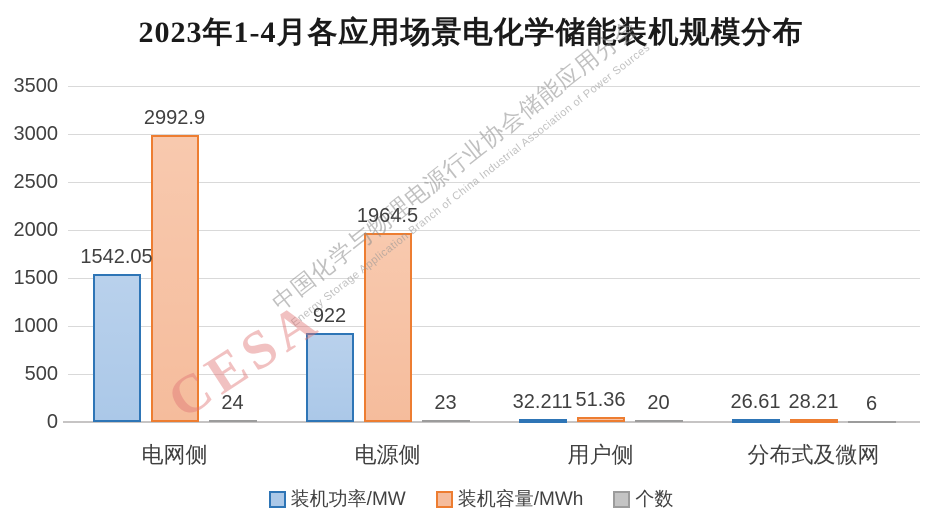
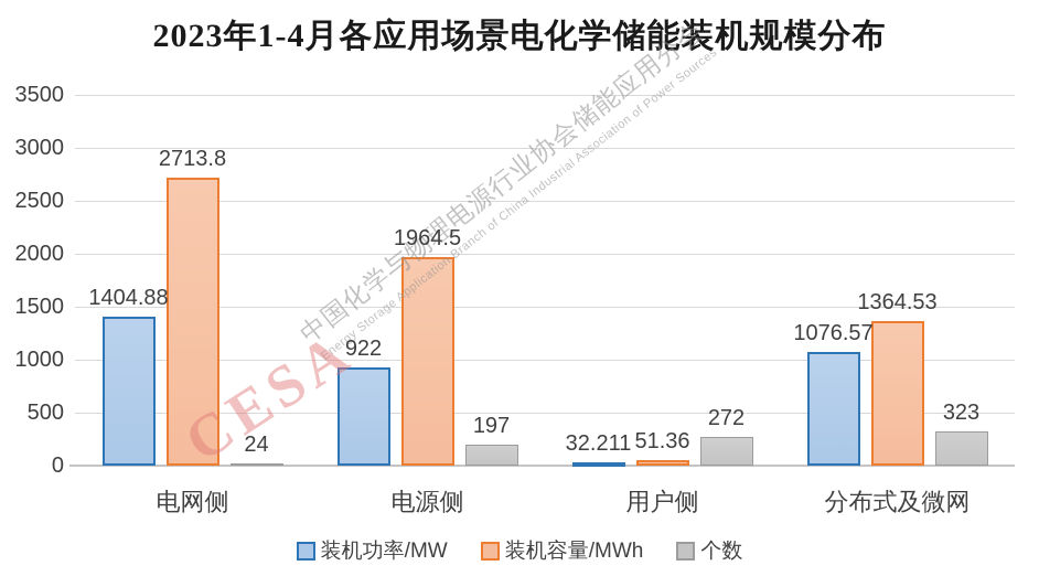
装机功率/MW/电网侧: 1542.05 -> 1404.88
装机容量/MWh/电网侧: 2992.9 -> 2713.8
个数/电源侧: 23 -> 197
个数/用户侧: 20 -> 272
装机功率/MW/分布式及微网: 26.61 -> 1076.57
装机容量/MWh/分布式及微网: 28.21 -> 1364.53
个数/分布式及微网: 6 -> 323
